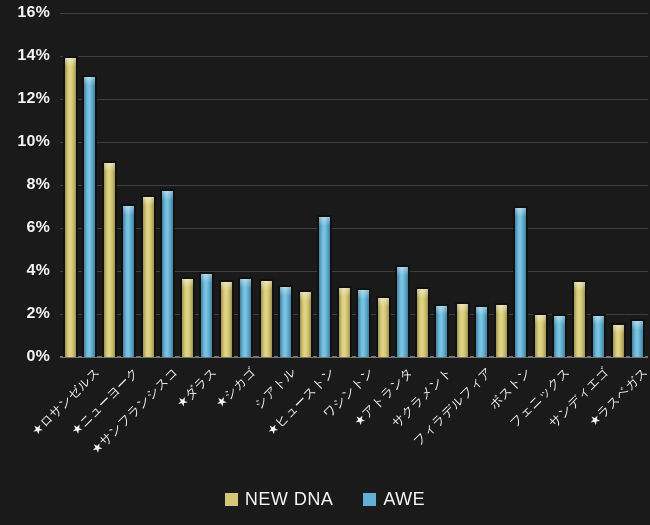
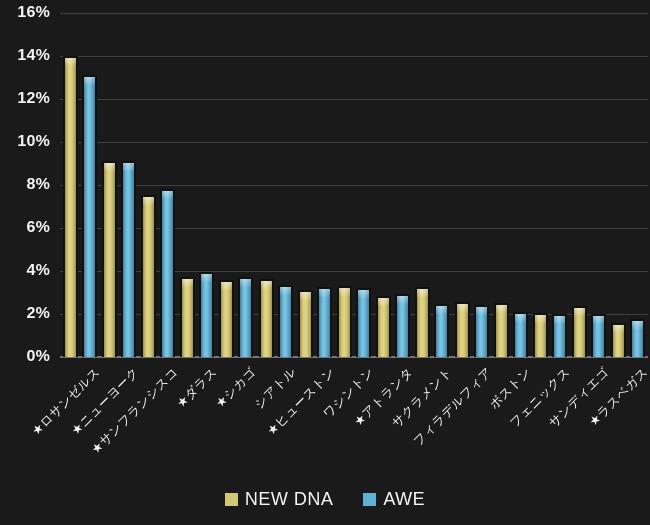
AWE/★ニューヨーク: 7.1% -> 9.1%
AWE/★ヒューストン: 6.6% -> 3.2%
AWE/★アトランタ: 4.3% -> 3.0%
AWE/ボストン: 7.0% -> 2.1%
NEW DNA/サンディエゴ: 3.6% -> 2.4%
